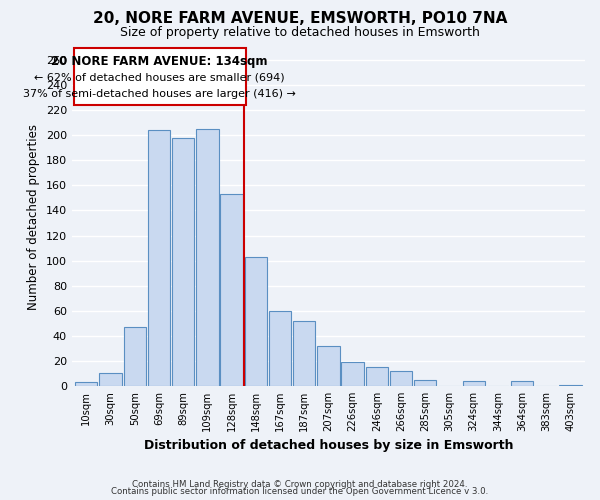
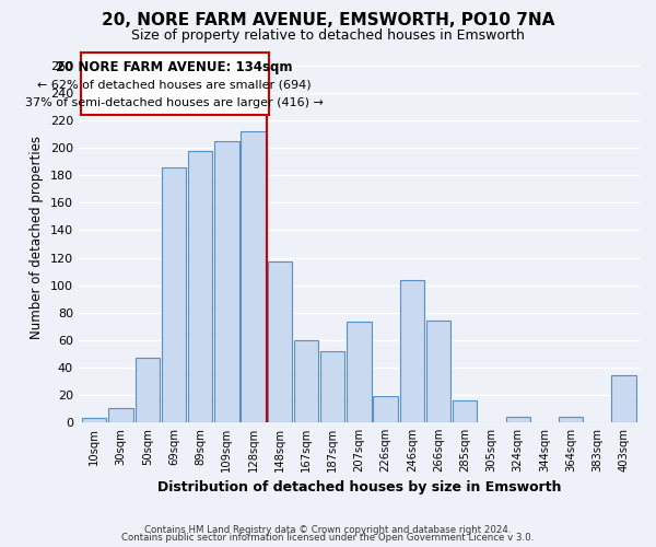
69sqm: 204 -> 186
128sqm: 153 -> 212
148sqm: 103 -> 117
207sqm: 32 -> 73
246sqm: 15 -> 104
266sqm: 12 -> 74
285sqm: 5 -> 16
403sqm: 1 -> 34
